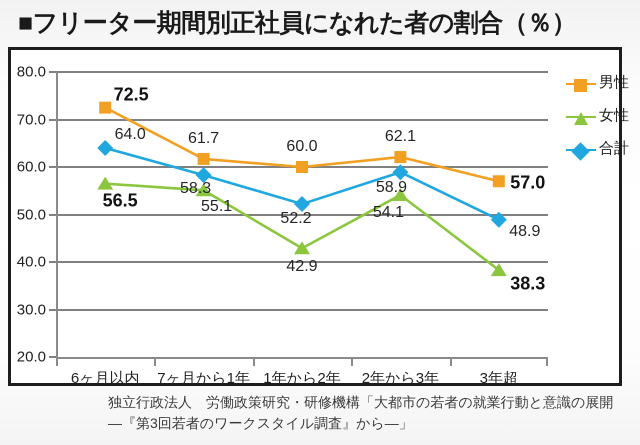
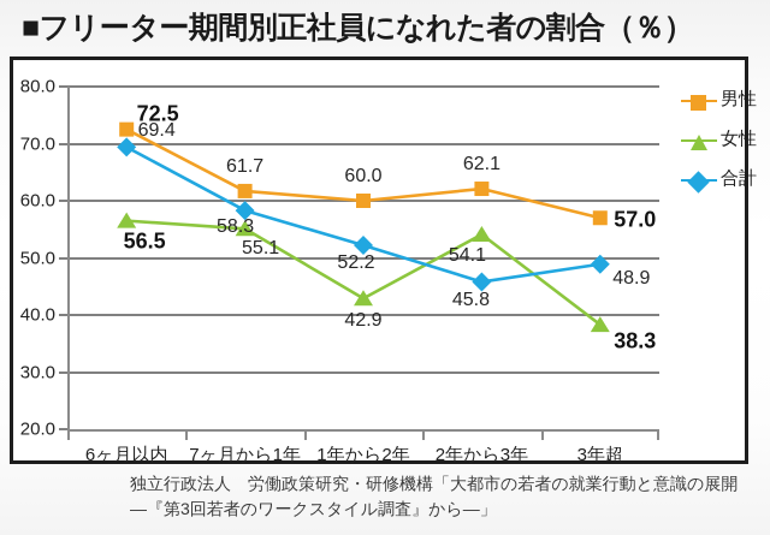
合計/6ヶ月以内: 64.0 -> 69.4
合計/2年から3年: 58.9 -> 45.8
